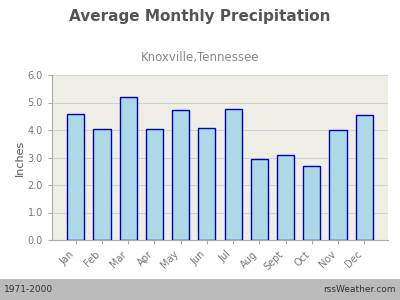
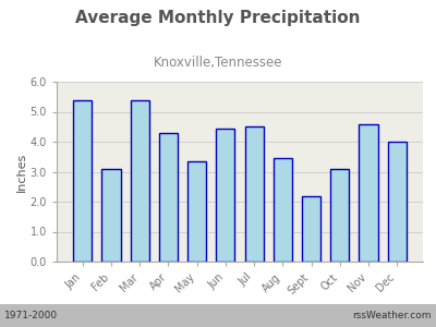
Jan: 4.60 -> 5.40
Feb: 4.03 -> 3.10
Mar: 5.20 -> 5.40
Apr: 4.02 -> 4.30
May: 4.72 -> 3.35
Jun: 4.07 -> 4.45
Jul: 4.78 -> 4.50
Aug: 2.95 -> 3.45
Sept: 3.09 -> 2.20
Oct: 2.69 -> 3.10
Nov: 4.01 -> 4.60
Dec: 4.55 -> 4.00
